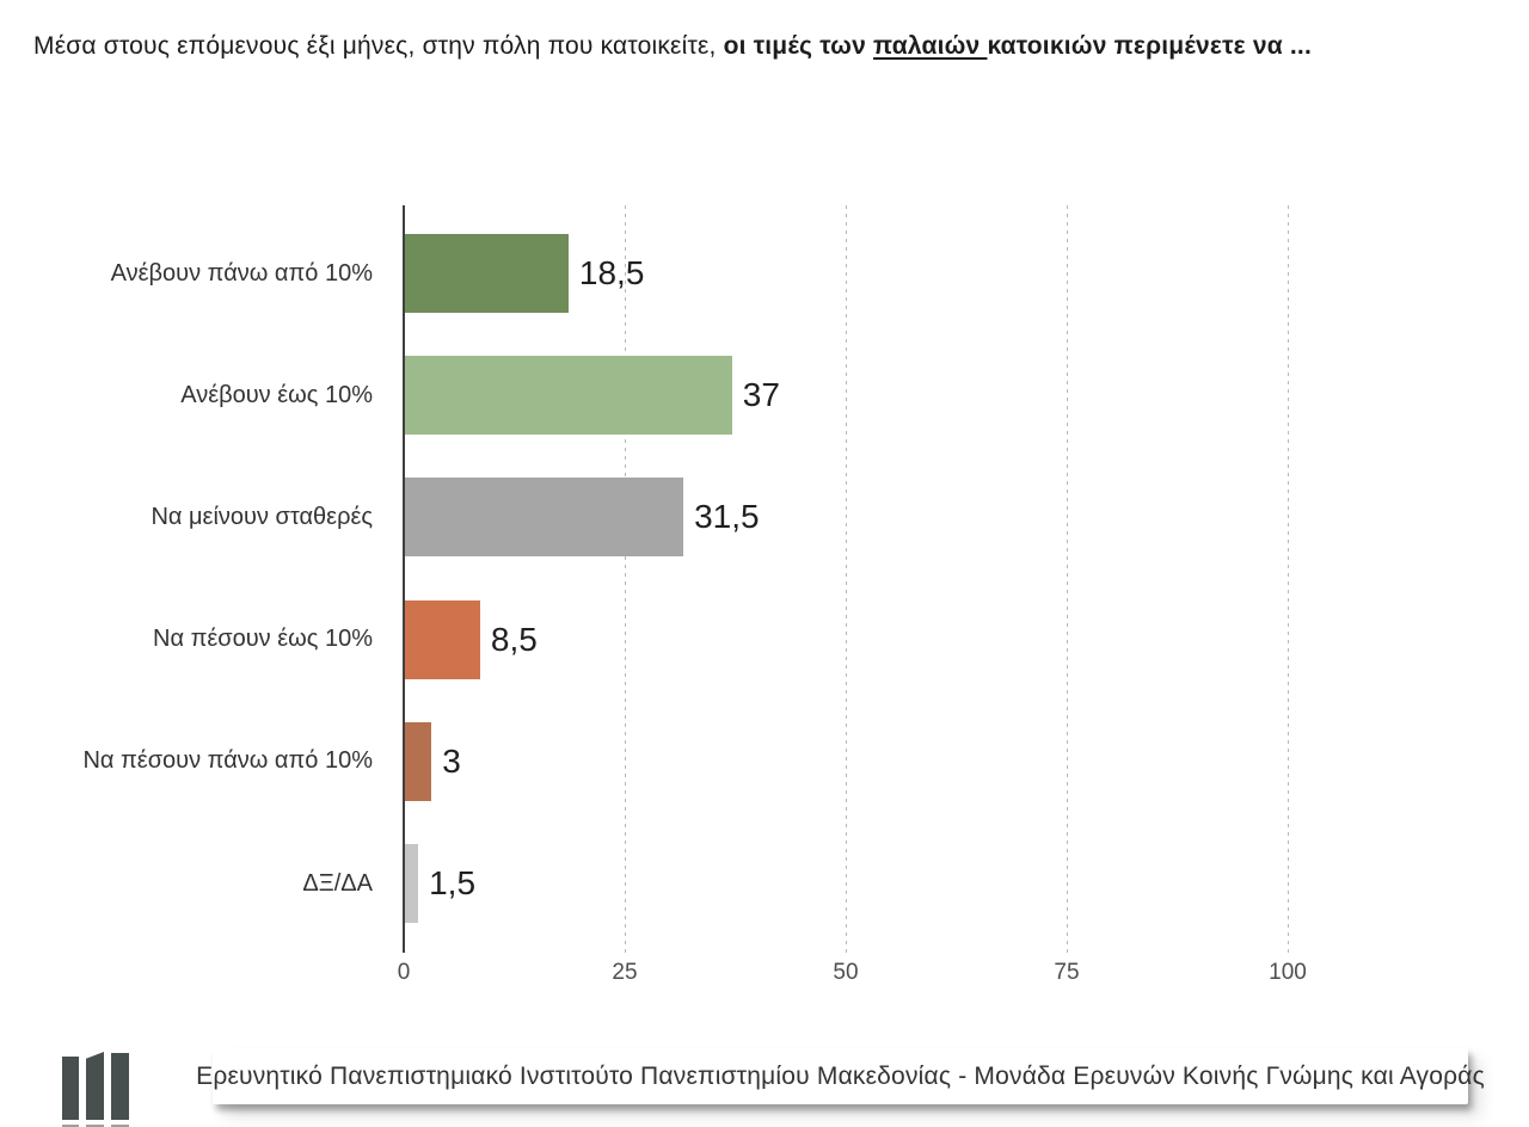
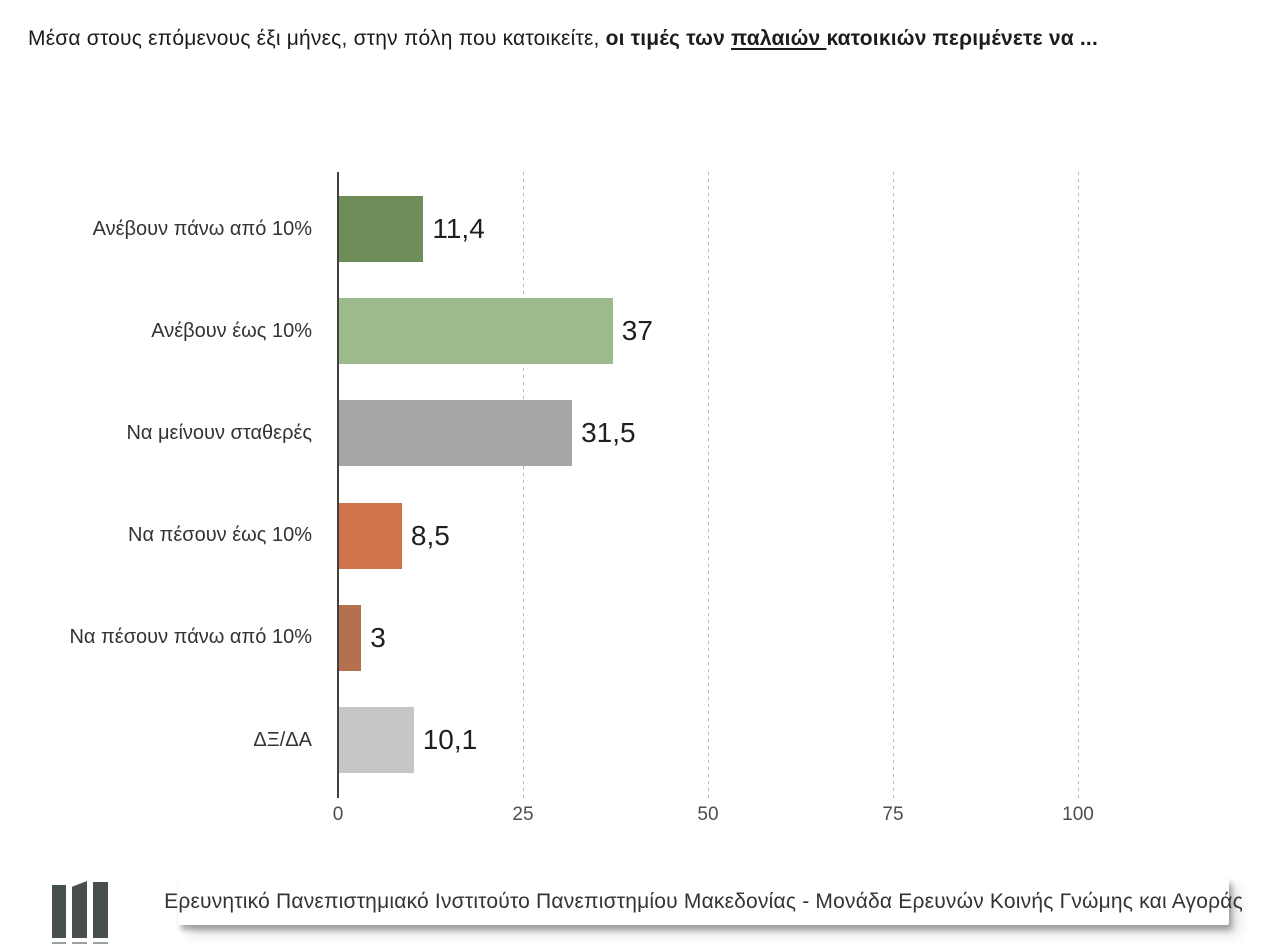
Ανέβουν πάνω από 10%: 18,5 -> 11,4
ΔΞ/ΔΑ: 1,5 -> 10,1
